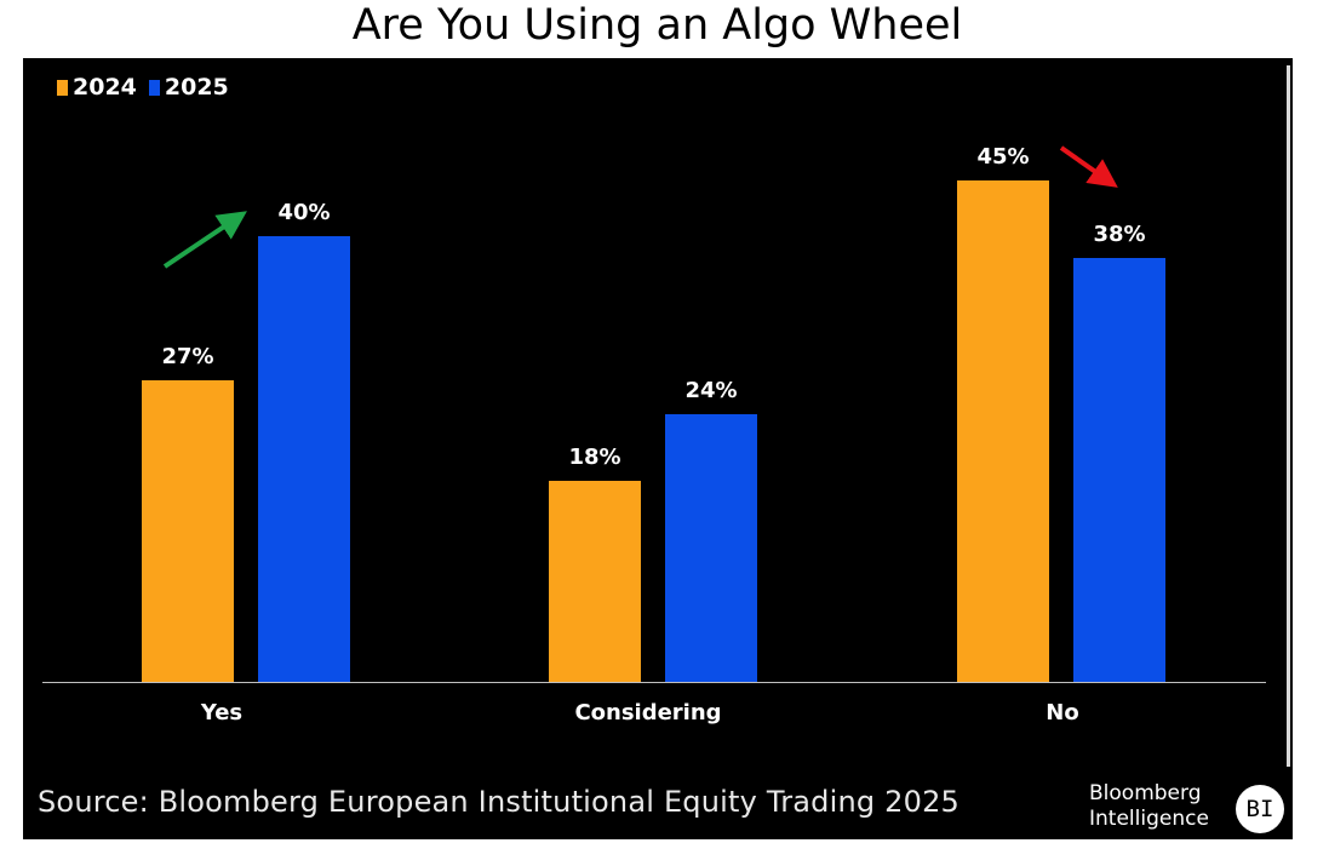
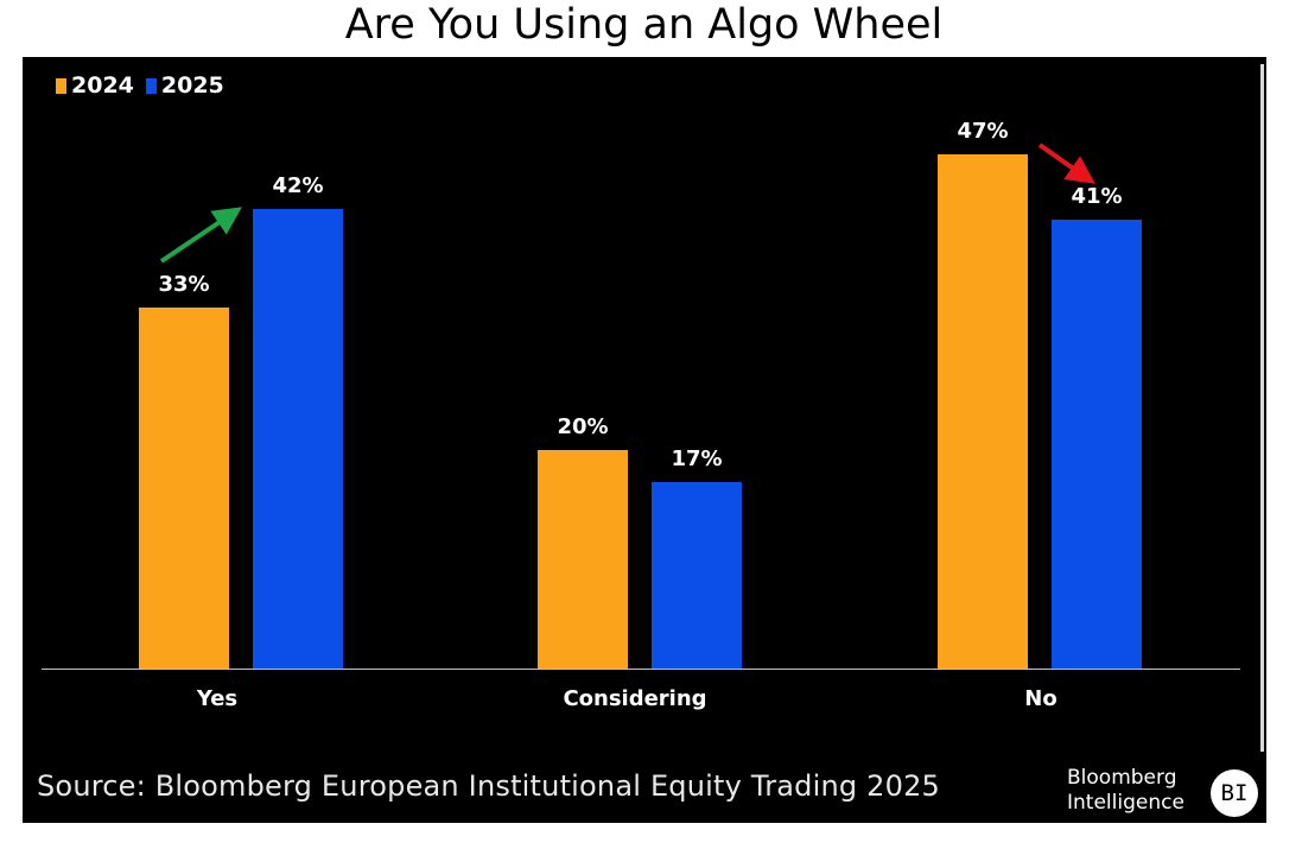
2024/Yes: 27% -> 33%
2025/Yes: 40% -> 42%
2024/Considering: 18% -> 20%
2025/Considering: 24% -> 17%
2024/No: 45% -> 47%
2025/No: 38% -> 41%
